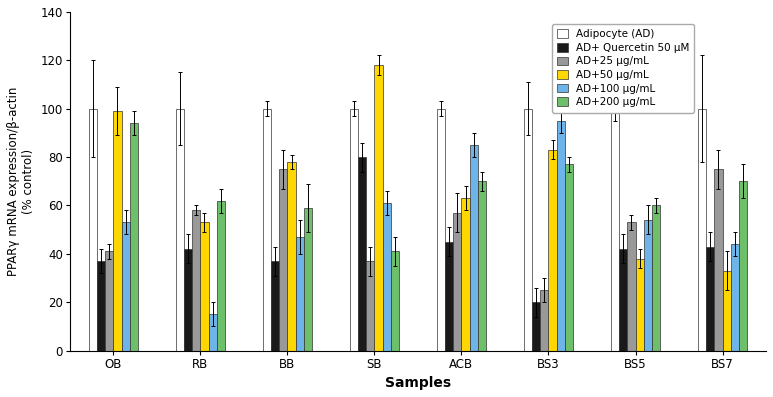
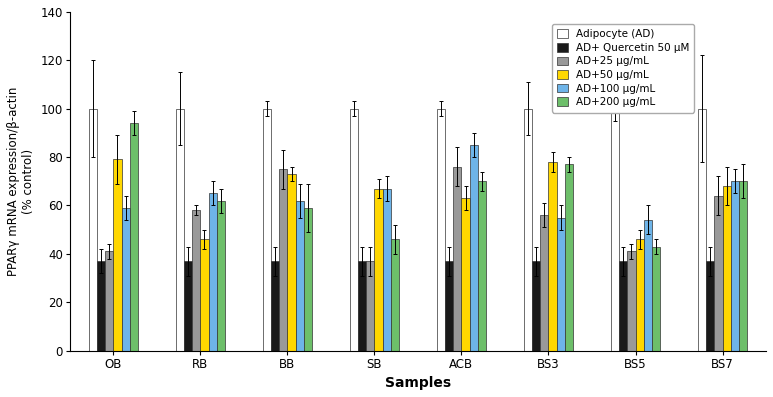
AD+50 μg/mL/OB: 99 -> 79
AD+100 μg/mL/OB: 53 -> 59
AD+ Quercetin 50 μM/RB: 42 -> 37
AD+50 μg/mL/RB: 53 -> 46
AD+100 μg/mL/RB: 15 -> 65
AD+50 μg/mL/BB: 78 -> 73
AD+100 μg/mL/BB: 47 -> 62
AD+ Quercetin 50 μM/SB: 80 -> 37
AD+50 μg/mL/SB: 118 -> 67
AD+100 μg/mL/SB: 61 -> 67
AD+200 μg/mL/SB: 41 -> 46
AD+ Quercetin 50 μM/ACB: 45 -> 37
AD+25 μg/mL/ACB: 57 -> 76
AD+ Quercetin 50 μM/BS3: 20 -> 37
AD+25 μg/mL/BS3: 25 -> 56
AD+50 μg/mL/BS3: 83 -> 78
AD+100 μg/mL/BS3: 95 -> 55
AD+ Quercetin 50 μM/BS5: 42 -> 37
AD+25 μg/mL/BS5: 53 -> 41
AD+50 μg/mL/BS5: 38 -> 46
AD+200 μg/mL/BS5: 60 -> 43
AD+ Quercetin 50 μM/BS7: 43 -> 37
AD+25 μg/mL/BS7: 75 -> 64
AD+50 μg/mL/BS7: 33 -> 68
AD+100 μg/mL/BS7: 44 -> 70
